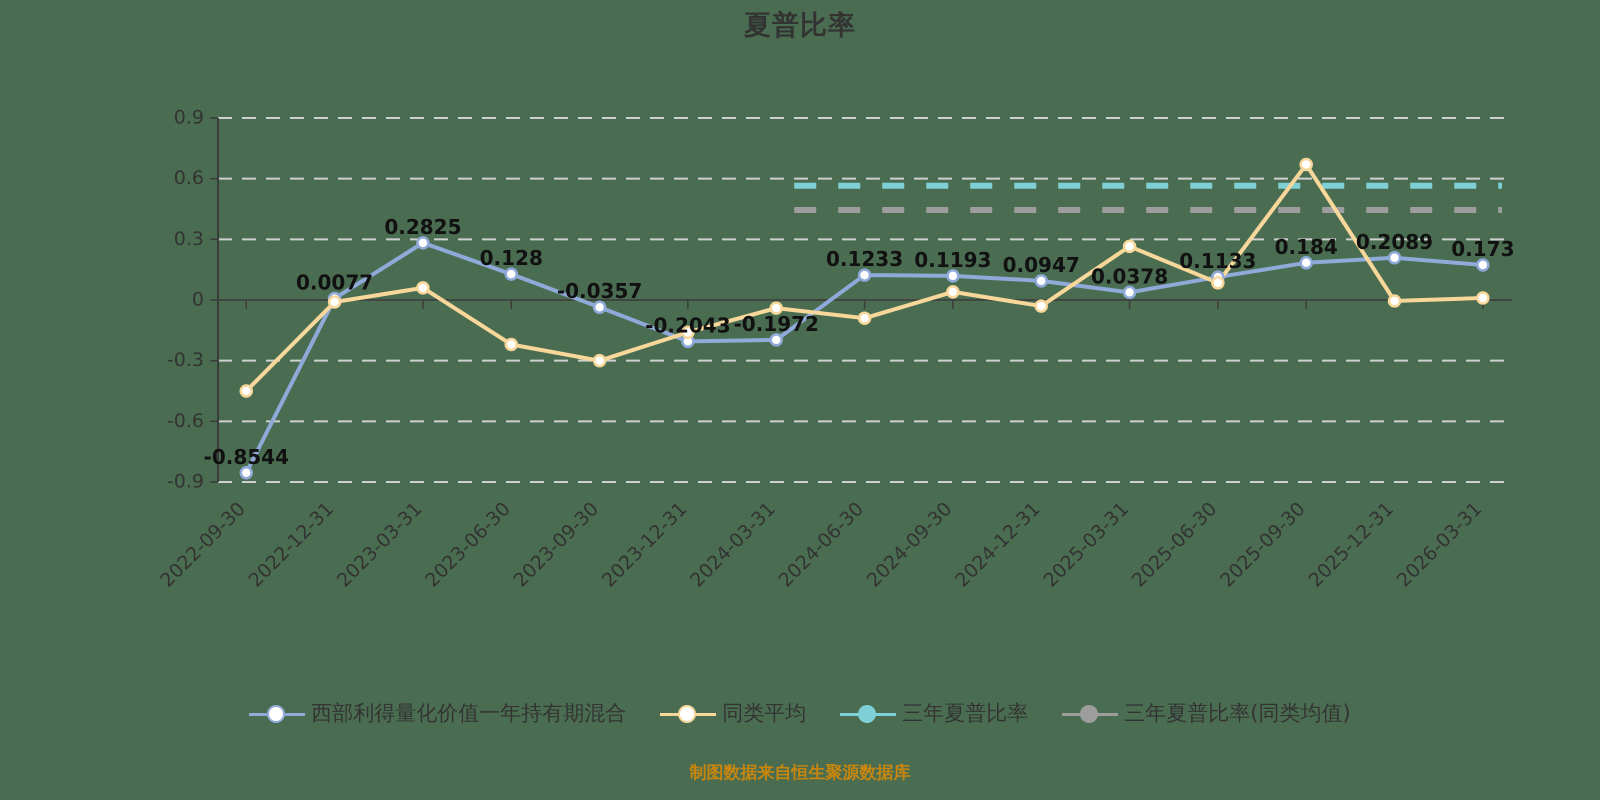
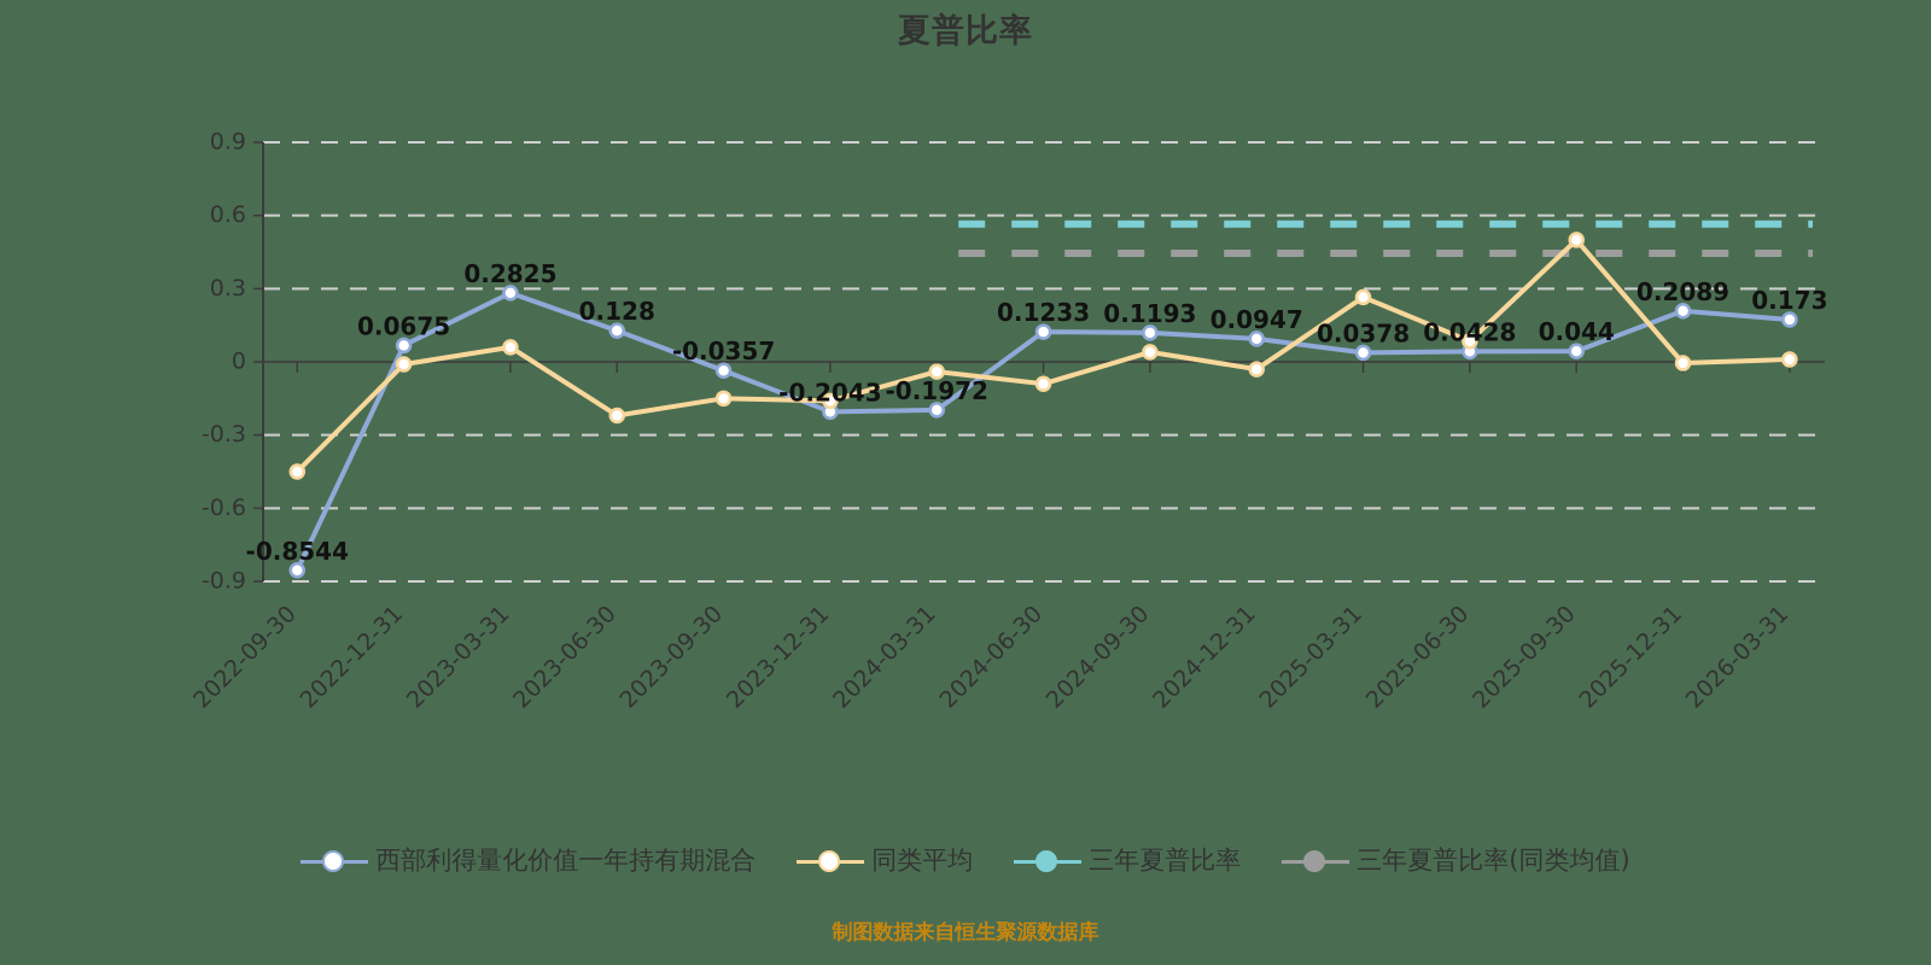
西部利得量化价值一年持有期混合/2022-12-31: 0.0077 -> 0.0675
同类平均/2023-09-30: -0.30 -> -0.15
西部利得量化价值一年持有期混合/2025-06-30: 0.1133 -> 0.0428
西部利得量化价值一年持有期混合/2025-09-30: 0.184 -> 0.044
同类平均/2025-09-30: 0.67 -> 0.50
